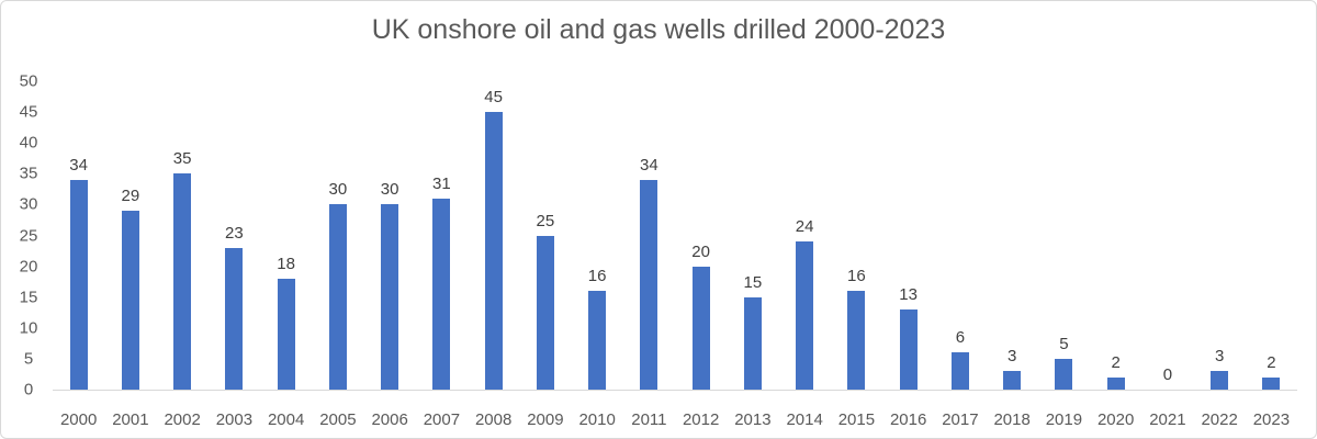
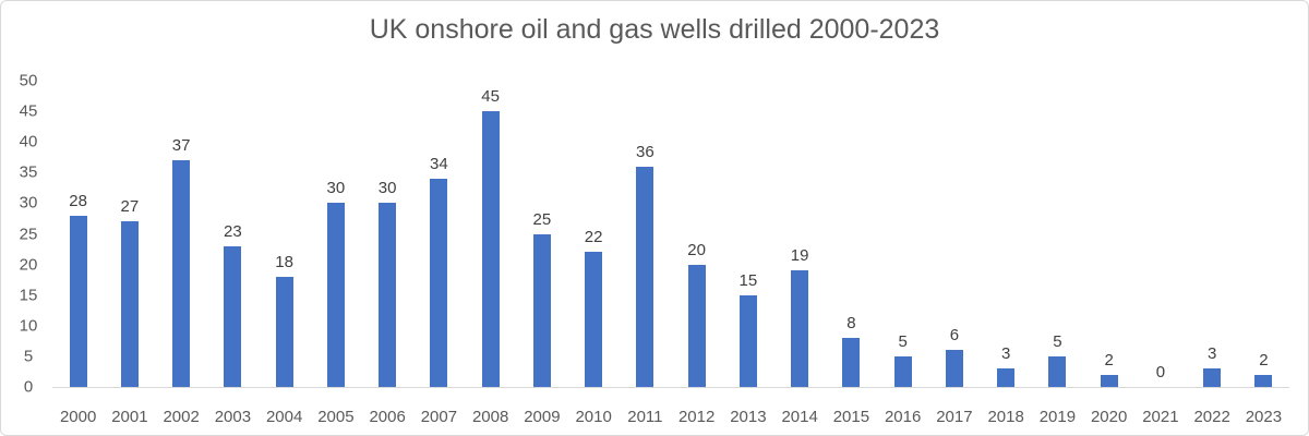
2000: 34 -> 28
2001: 29 -> 27
2002: 35 -> 37
2007: 31 -> 34
2010: 16 -> 22
2011: 34 -> 36
2014: 24 -> 19
2015: 16 -> 8
2016: 13 -> 5
